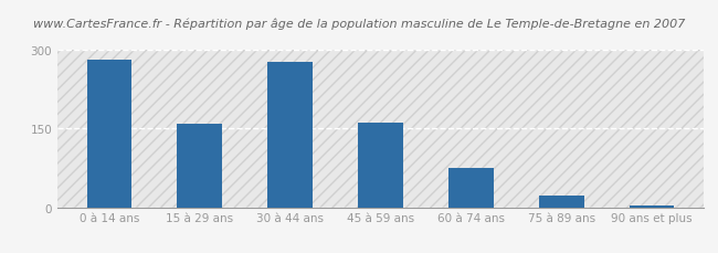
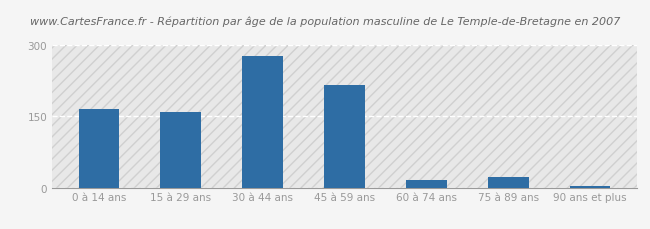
0 à 14 ans: 282 -> 165
45 à 59 ans: 162 -> 215
60 à 74 ans: 75 -> 15
